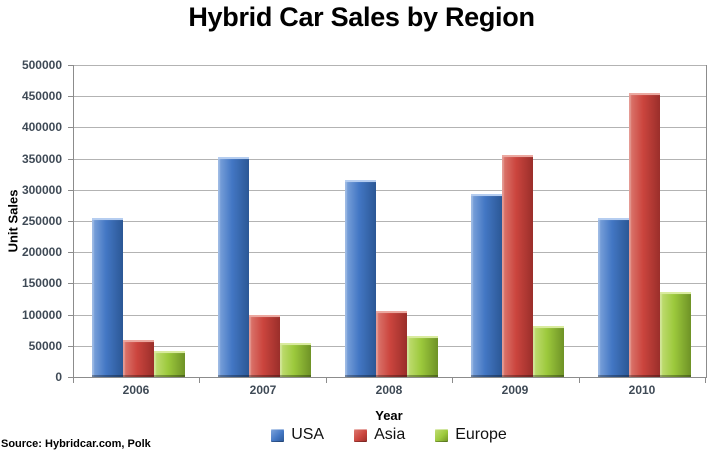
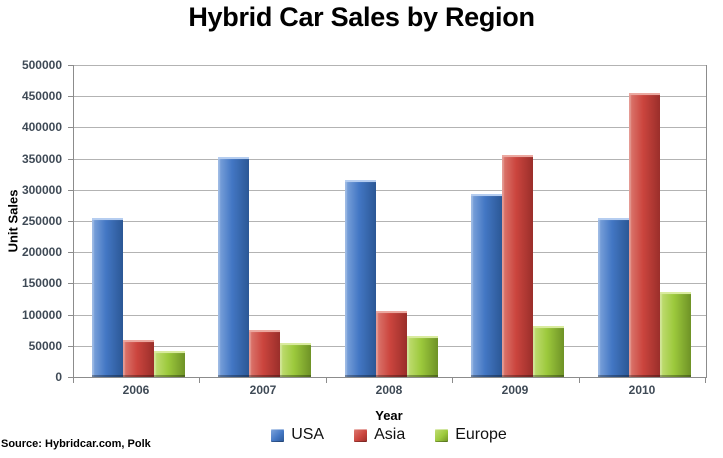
Asia/2007: 100000 -> 80000
